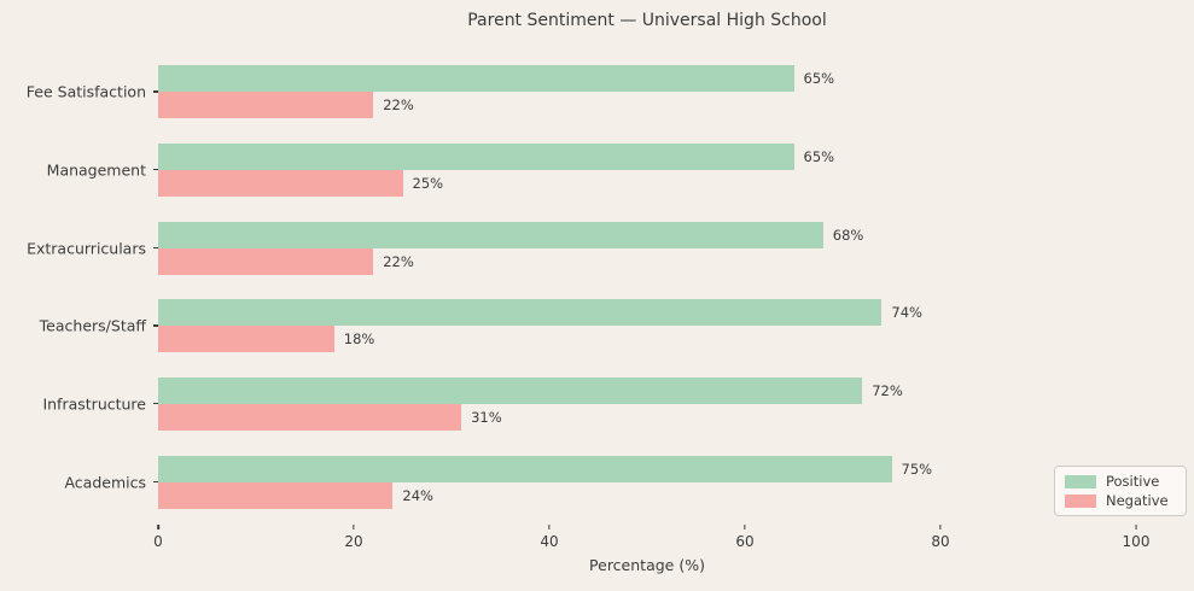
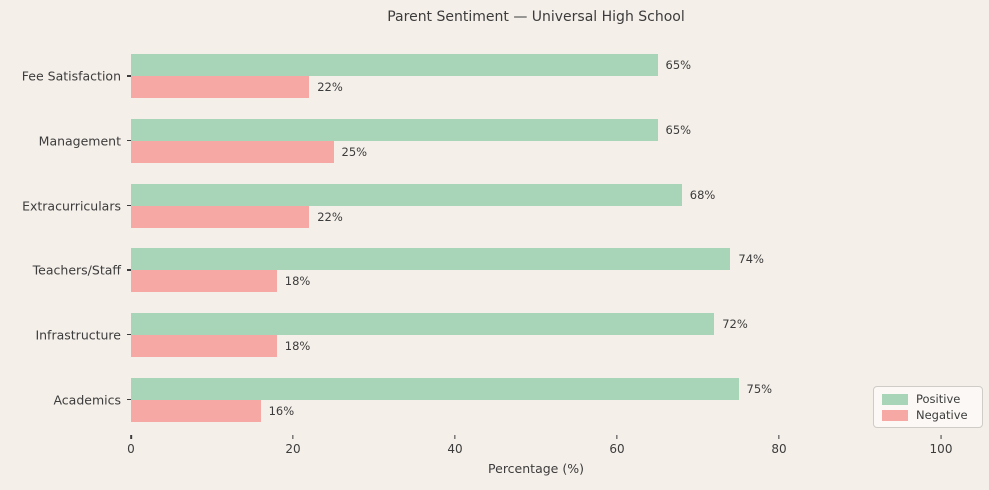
Negative/Infrastructure: 31% -> 18%
Negative/Academics: 24% -> 16%
